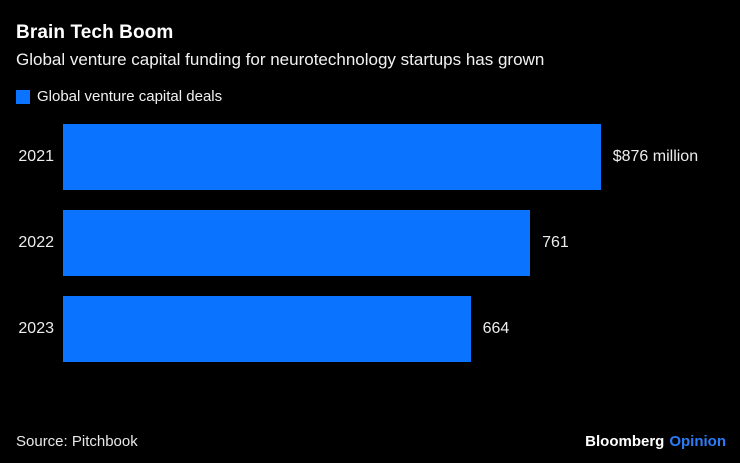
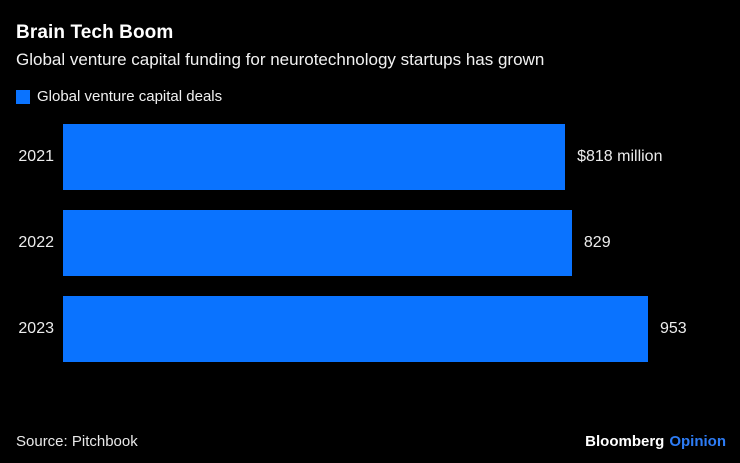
2021: $876 -> $818
2022: 761 -> 829
2023: 664 -> 953
